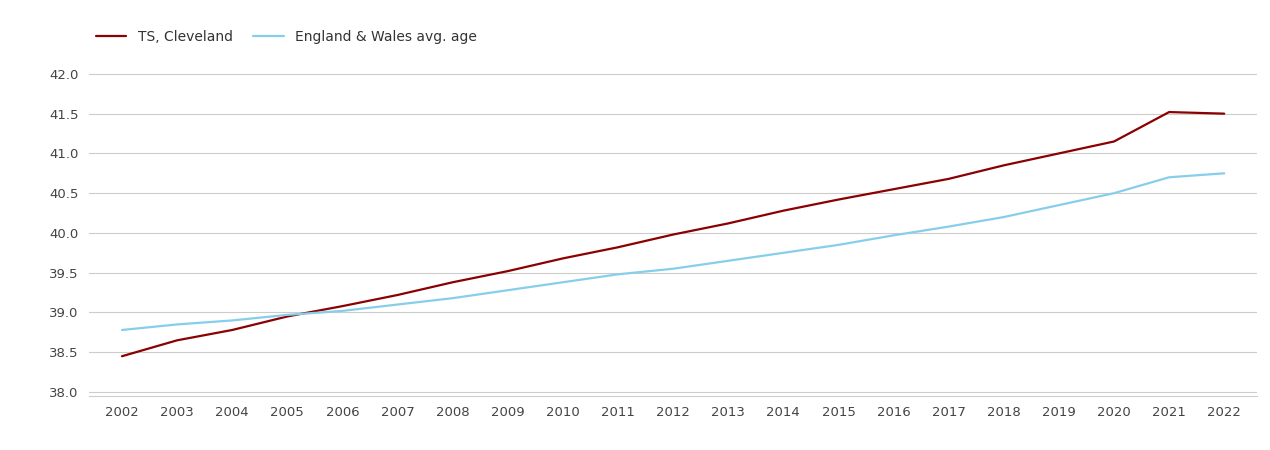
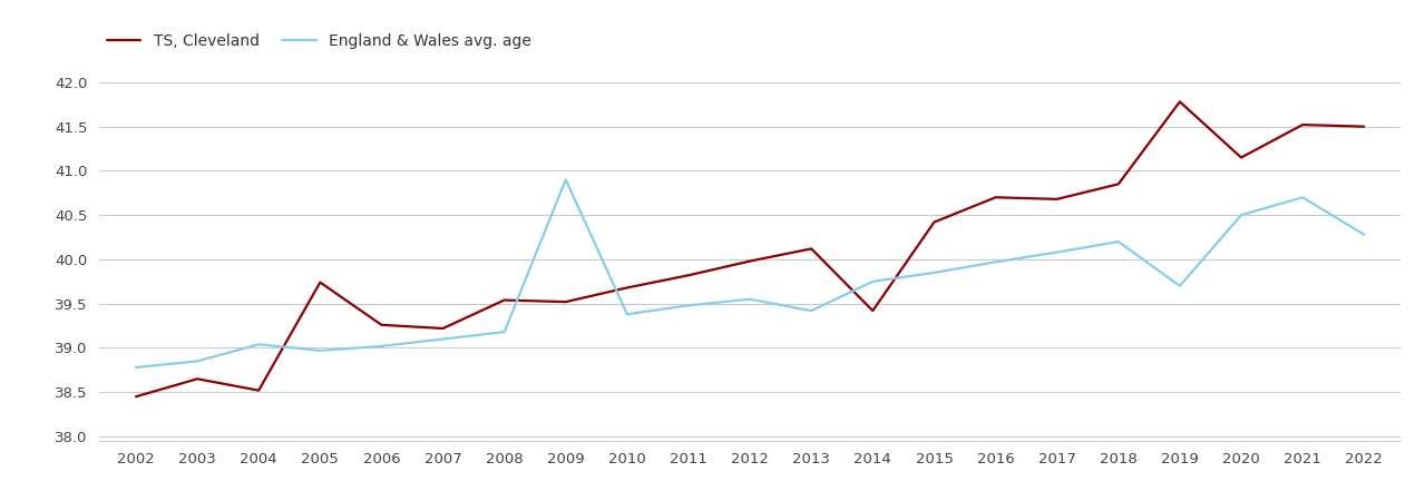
TS, Cleveland/2004: 38.78 -> 38.52
England & Wales avg. age/2004: 38.90 -> 39.04
TS, Cleveland/2005: 38.95 -> 39.74
TS, Cleveland/2006: 39.08 -> 39.26
TS, Cleveland/2008: 39.38 -> 39.54
England & Wales avg. age/2009: 39.28 -> 40.90
England & Wales avg. age/2013: 39.65 -> 39.42
TS, Cleveland/2014: 40.28 -> 39.42
TS, Cleveland/2016: 40.55 -> 40.70
TS, Cleveland/2019: 41.00 -> 41.78
England & Wales avg. age/2019: 40.35 -> 39.70
England & Wales avg. age/2022: 40.75 -> 40.28
